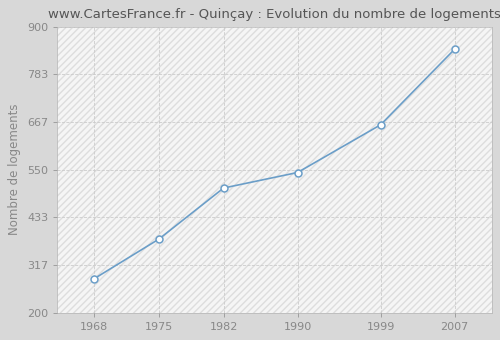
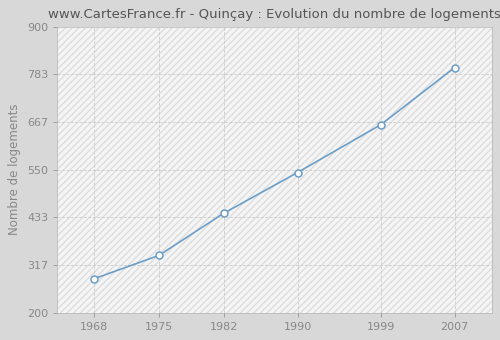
1975: 380 -> 340
1982: 505 -> 443
2007: 845 -> 800
